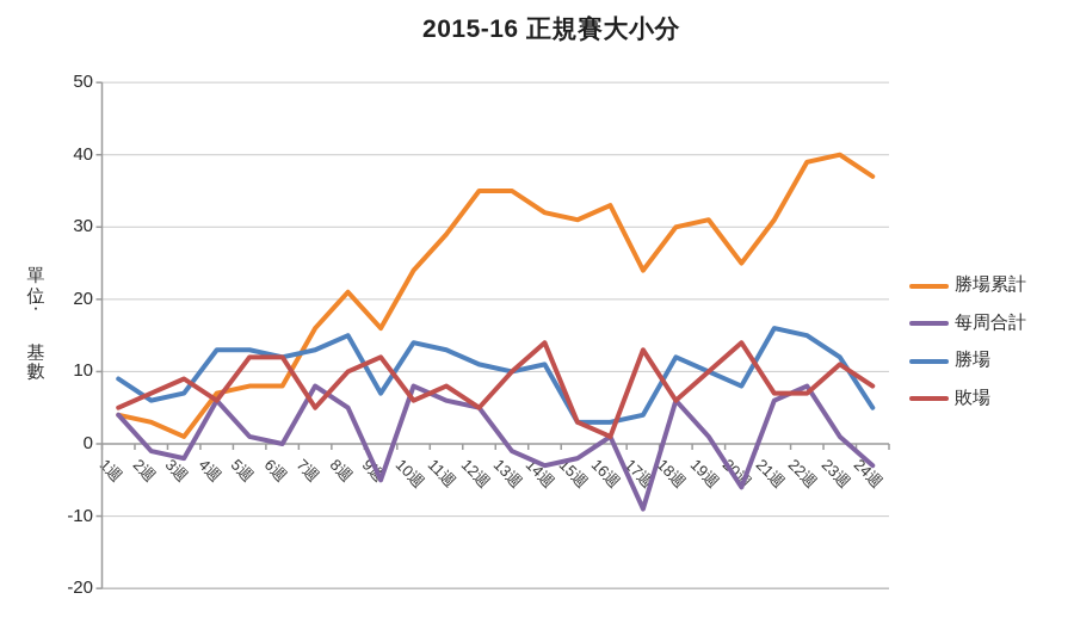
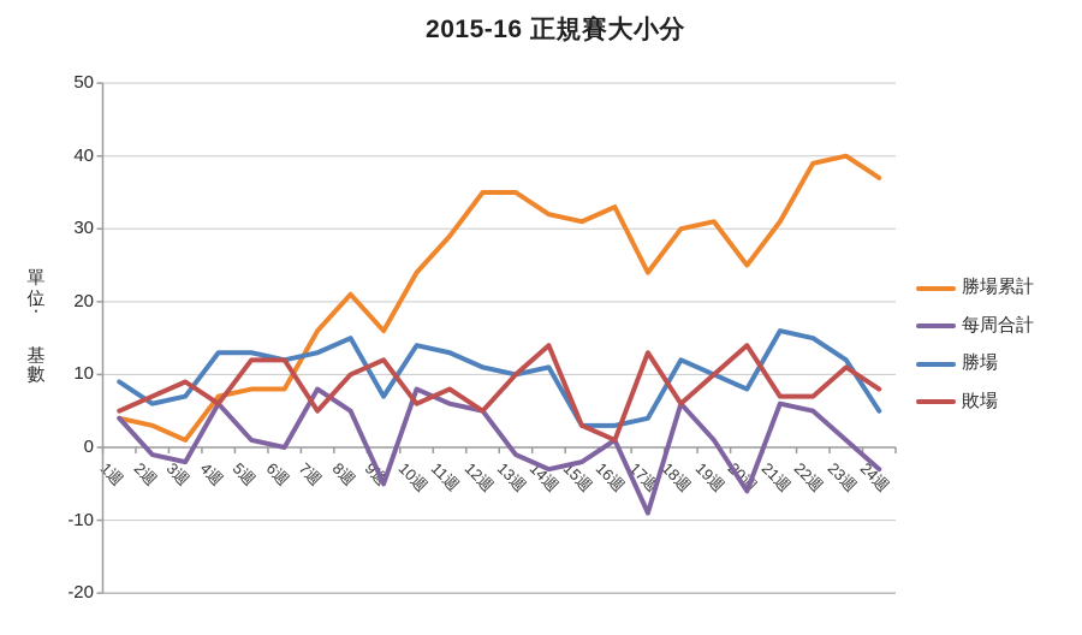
每周合計/22週: 8 -> 5
